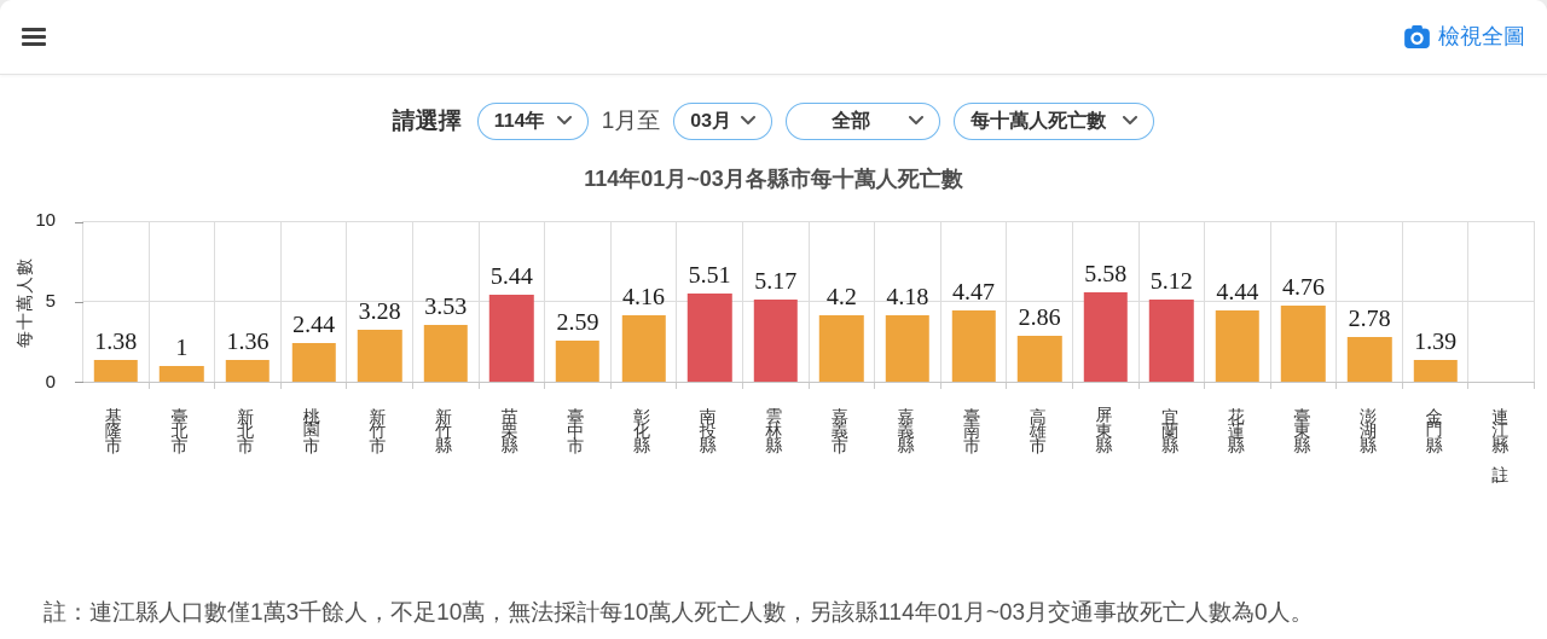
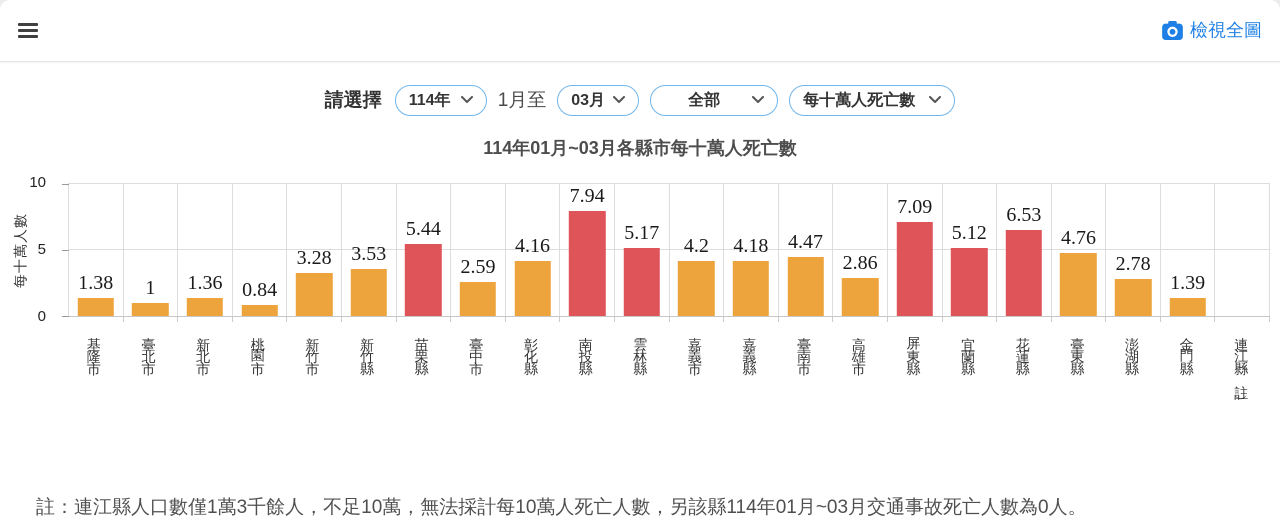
桃園市: 2.44 -> 0.84
南投縣: 5.51 -> 7.94
屏東縣: 5.58 -> 7.09
花蓮縣: 4.44 -> 6.53
